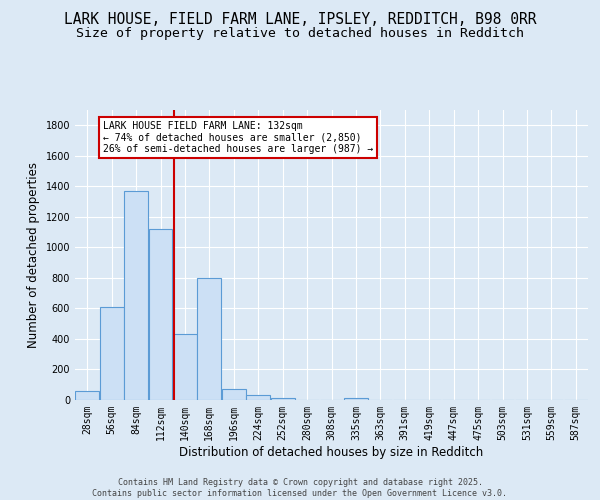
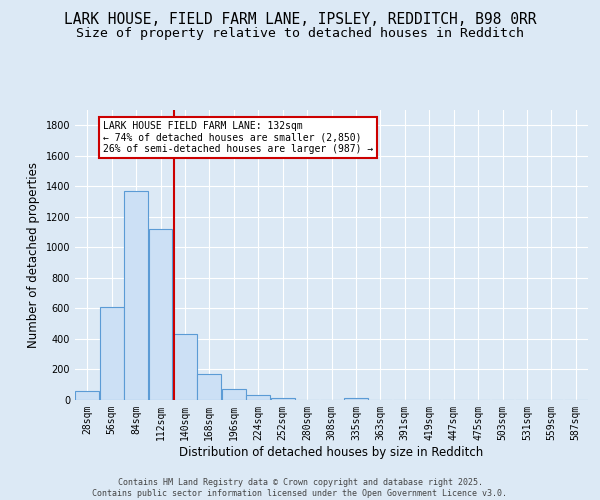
168sqm: 800 -> 170
